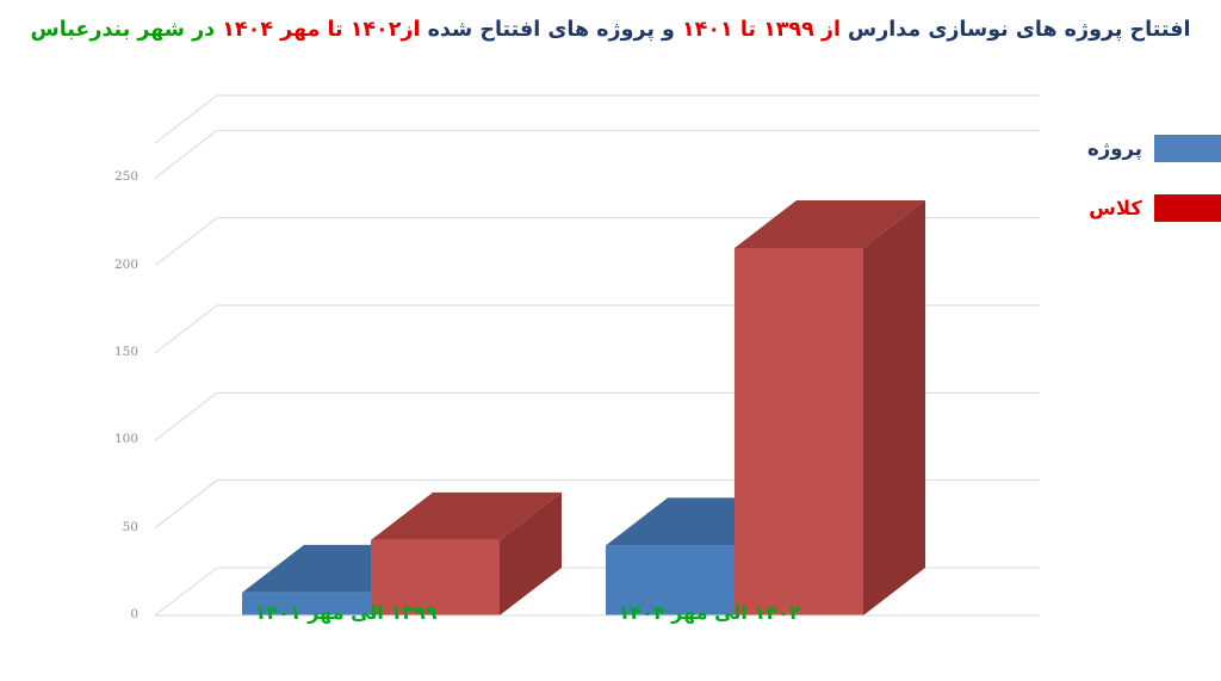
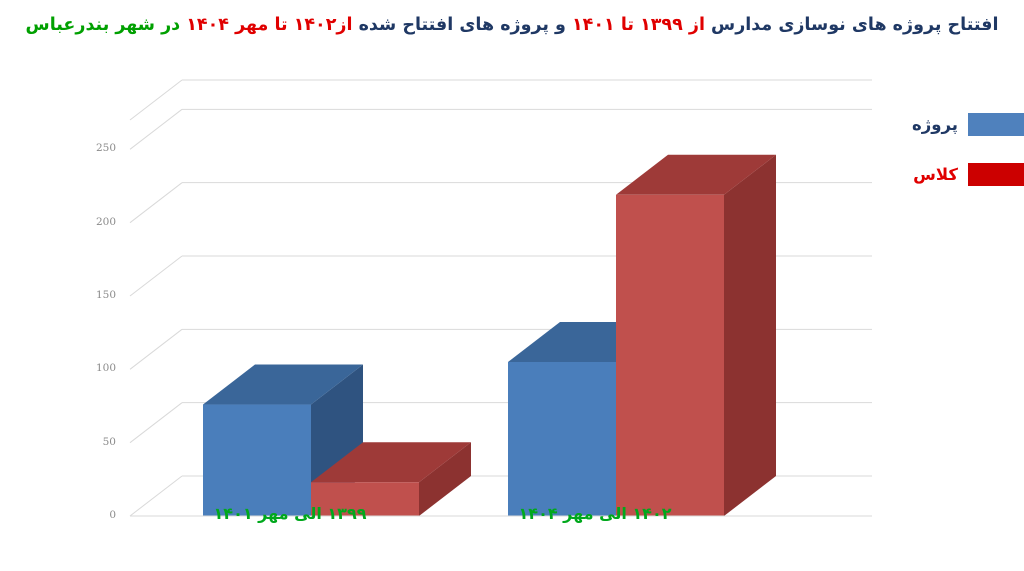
پروژه/۱۳۹۹ الی مهر ۱۴۰۱: 13 -> 76
کلاس/۱۳۹۹ الی مهر ۱۴۰۱: 43 -> 23
پروژه/۱۴۰۲ الی مهر ۱۴۰۴: 40 -> 105
کلاس/۱۴۰۲ الی مهر ۱۴۰۴: 210 -> 219
